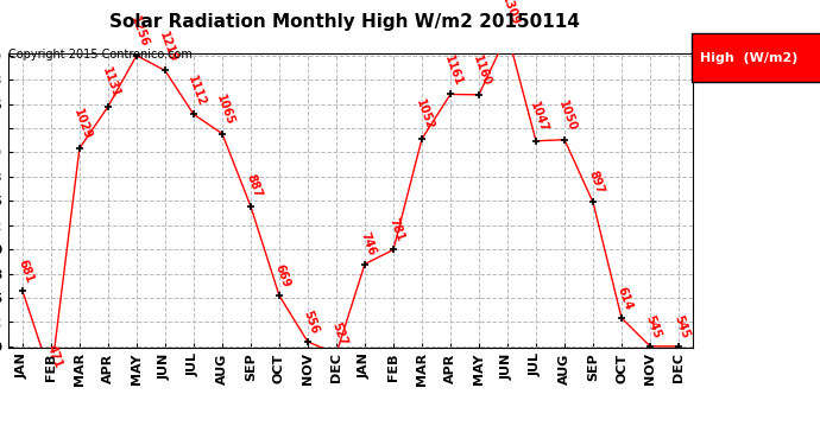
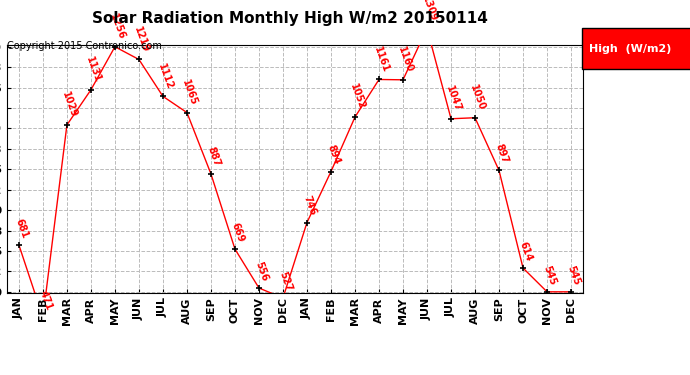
FEB: 781 -> 894
